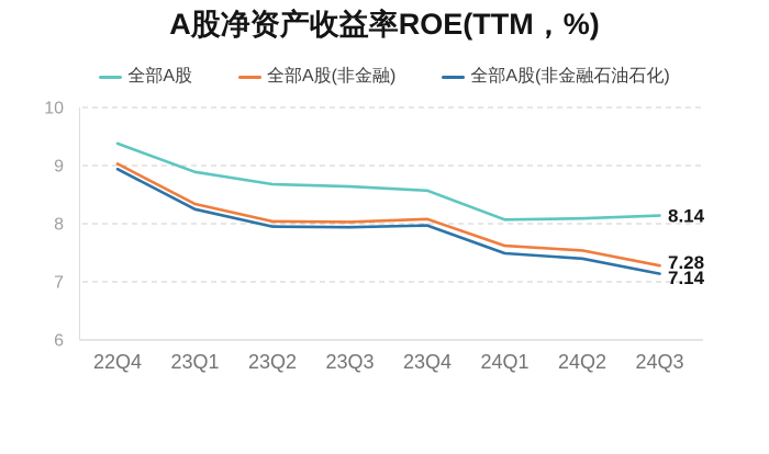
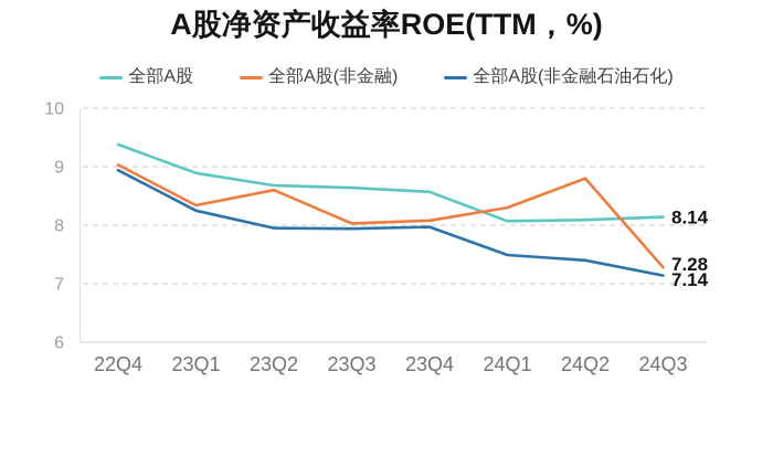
全部A股(非金融)/23Q2: 8.0 -> 8.6
全部A股(非金融)/24Q1: 7.6 -> 8.3
全部A股(非金融)/24Q2: 7.5 -> 8.8
